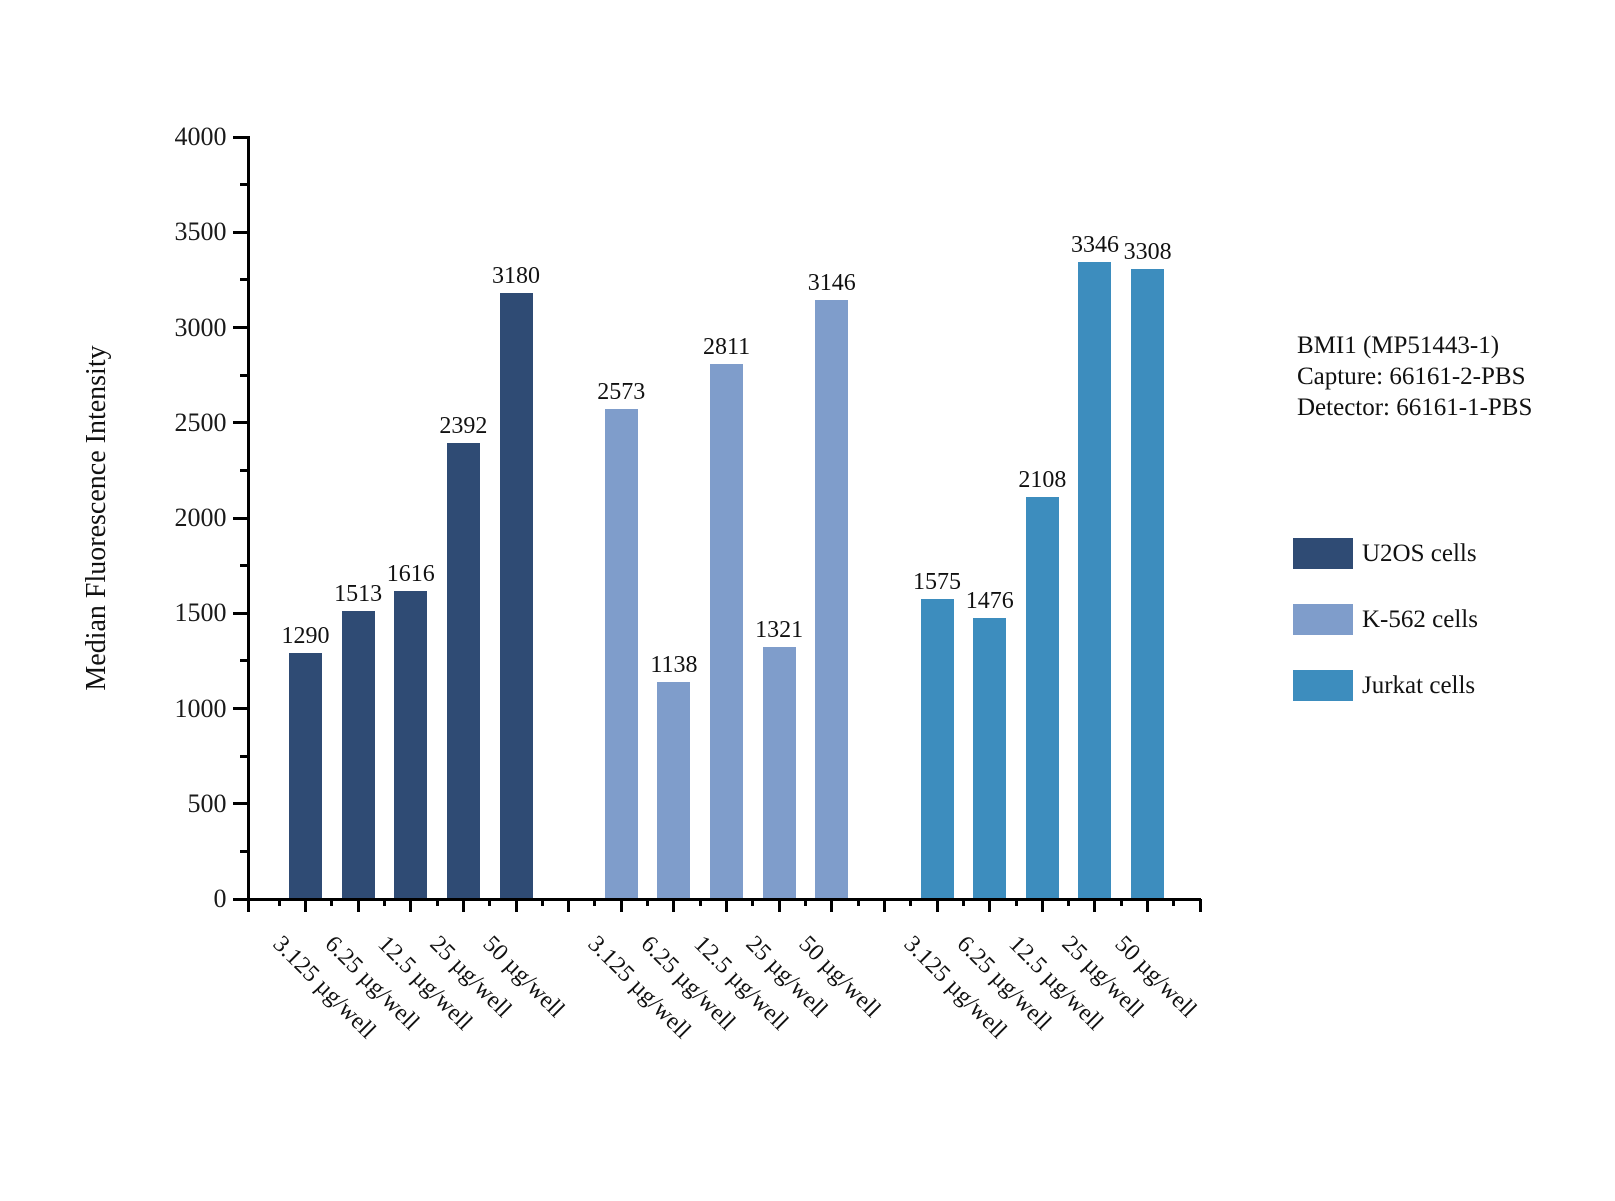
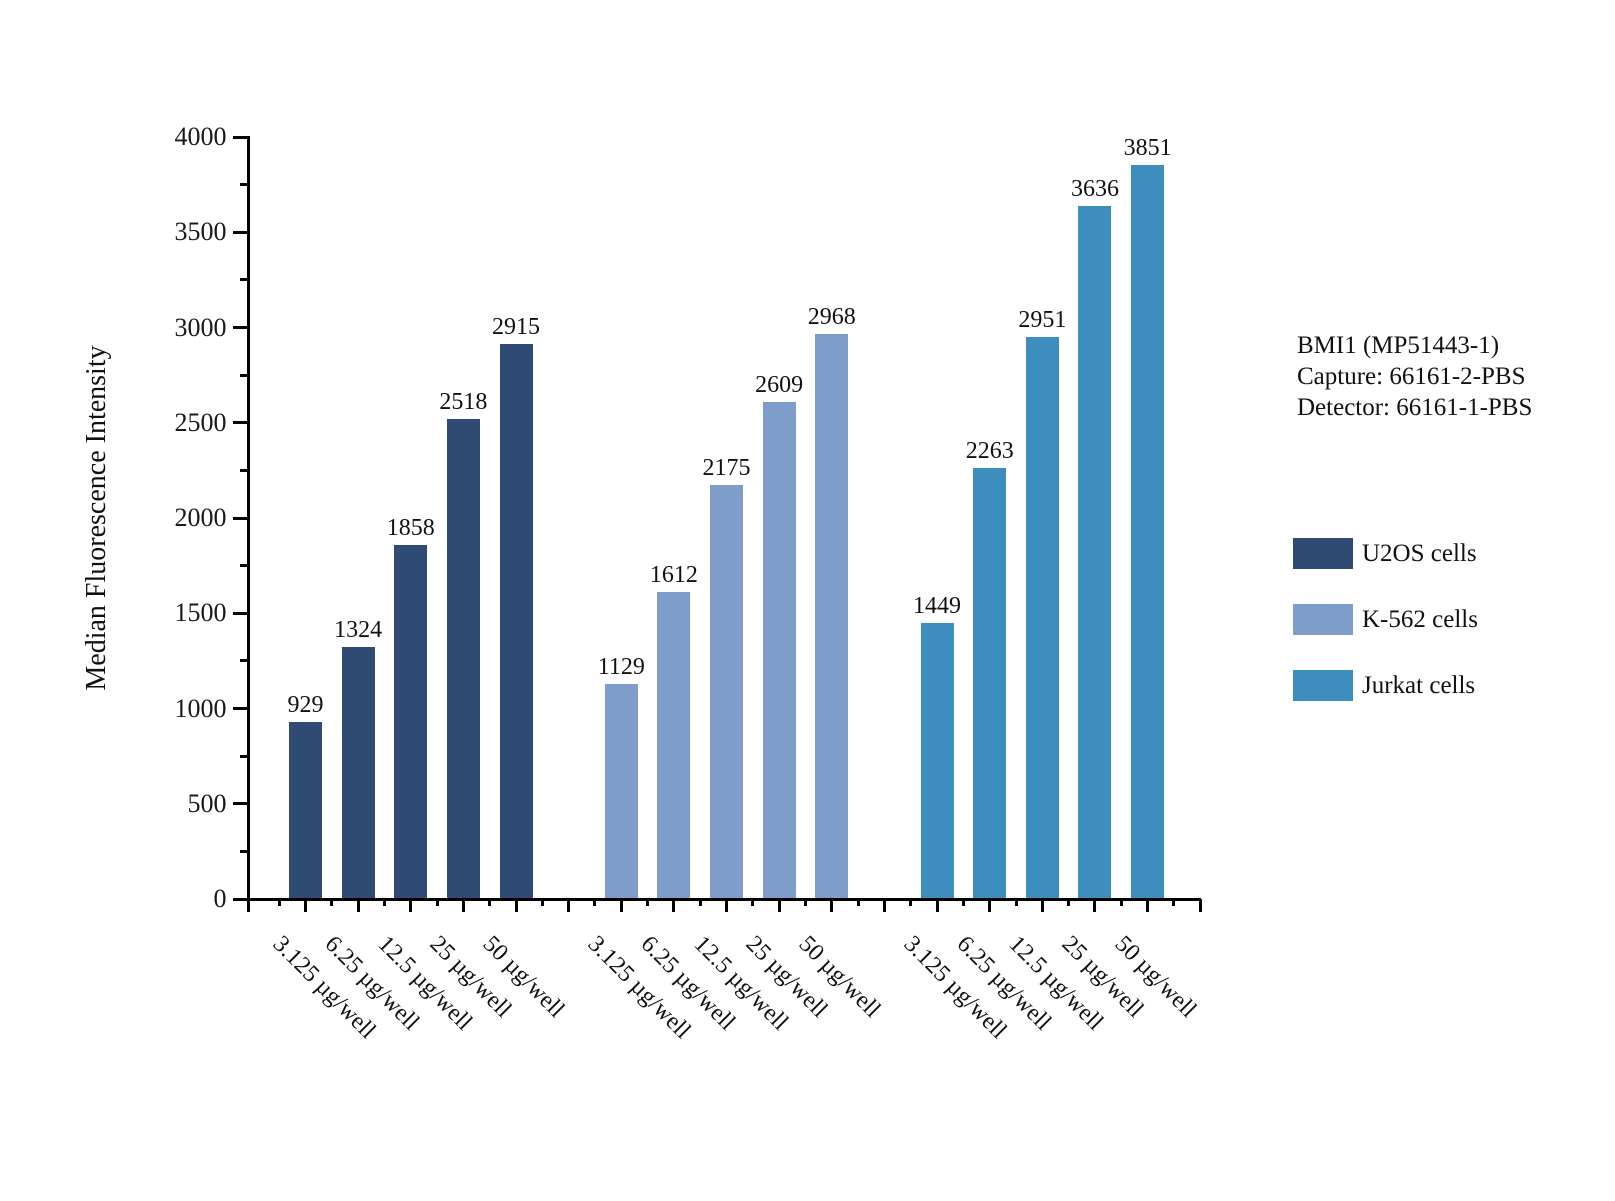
U2OS cells/3.125 µg/well: 1290 -> 929
K-562 cells/3.125 µg/well: 2573 -> 1129
Jurkat cells/3.125 µg/well: 1575 -> 1449
U2OS cells/6.25 µg/well: 1513 -> 1324
K-562 cells/6.25 µg/well: 1138 -> 1612
Jurkat cells/6.25 µg/well: 1476 -> 2263
U2OS cells/12.5 µg/well: 1616 -> 1858
K-562 cells/12.5 µg/well: 2811 -> 2175
Jurkat cells/12.5 µg/well: 2108 -> 2951
U2OS cells/25 µg/well: 2392 -> 2518
K-562 cells/25 µg/well: 1321 -> 2609
Jurkat cells/25 µg/well: 3346 -> 3636
U2OS cells/50 µg/well: 3180 -> 2915
K-562 cells/50 µg/well: 3146 -> 2968
Jurkat cells/50 µg/well: 3308 -> 3851
